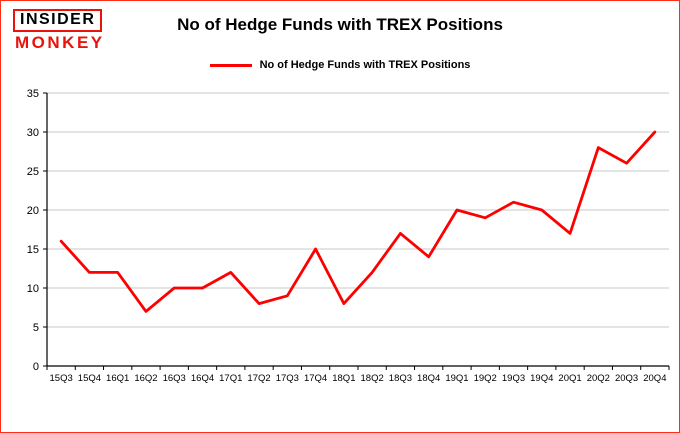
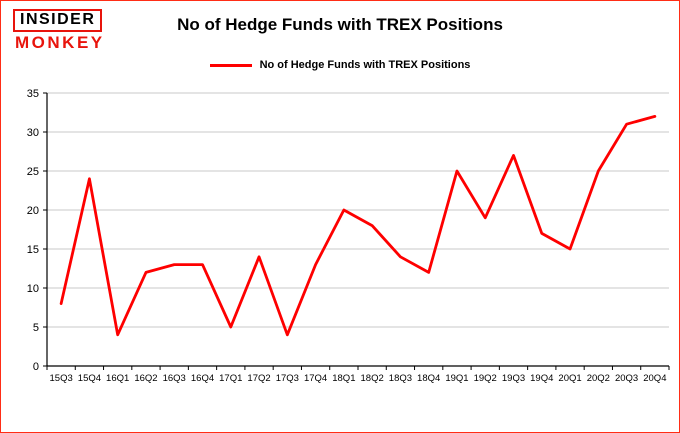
15Q3: 16 -> 8
15Q4: 12 -> 24
16Q1: 12 -> 4
16Q2: 7 -> 12
16Q3: 10 -> 13
16Q4: 10 -> 13
17Q1: 12 -> 5
17Q2: 8 -> 14
17Q3: 9 -> 4
17Q4: 15 -> 13
18Q1: 8 -> 20
18Q2: 12 -> 18
18Q3: 17 -> 14
18Q4: 14 -> 12
19Q1: 20 -> 25
19Q3: 21 -> 27
19Q4: 20 -> 17
20Q1: 17 -> 15
20Q2: 28 -> 25
20Q3: 26 -> 31
20Q4: 30 -> 32
